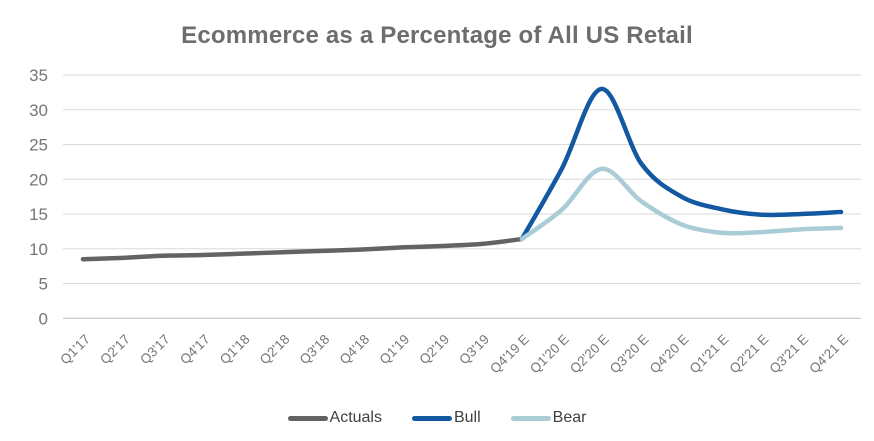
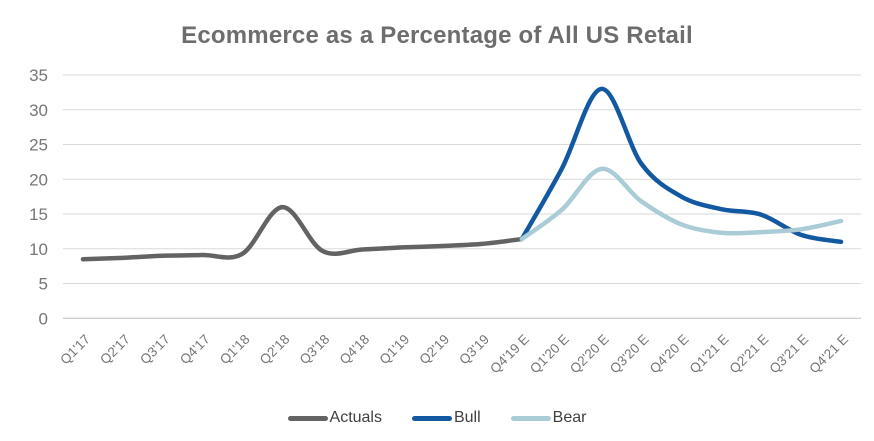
Actuals/Q2'18: 10 -> 16
Bull/Q3'21 E: 15 -> 12
Bull/Q4'21 E: 15 -> 11
Bear/Q4'21 E: 13 -> 14
